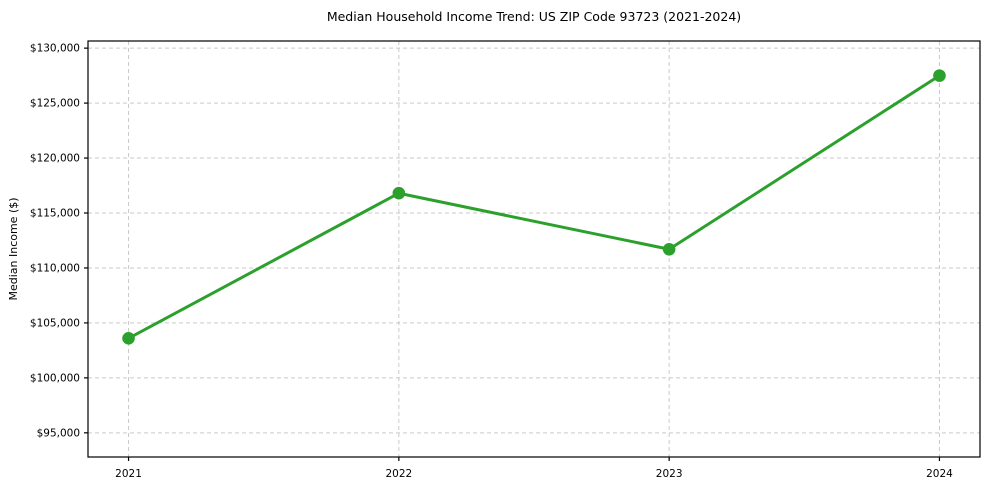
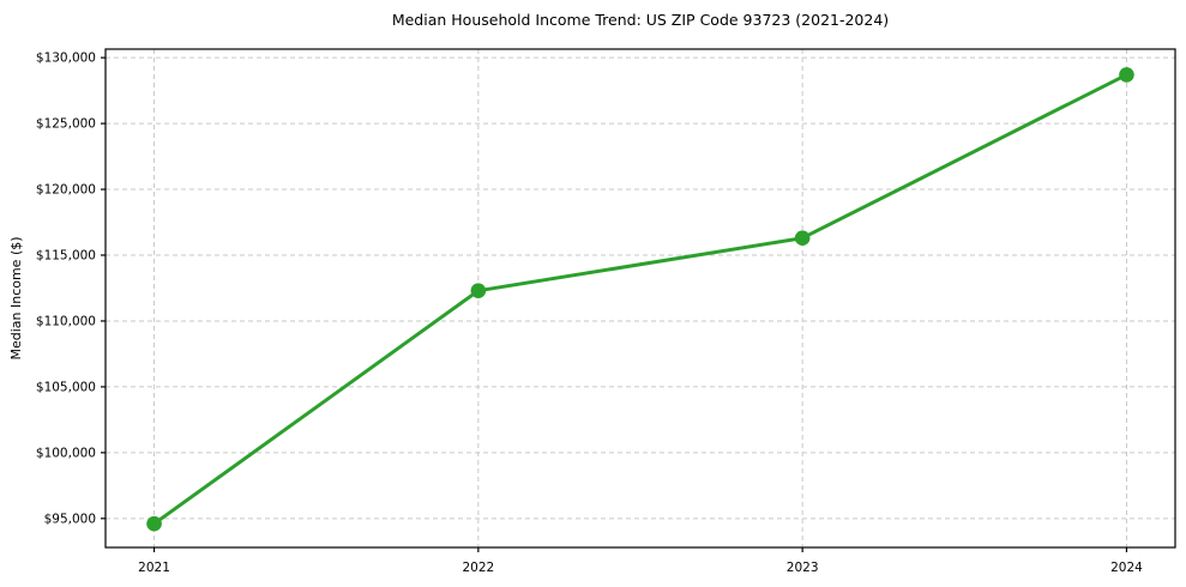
2021: $103600 -> $94600
2022: $116800 -> $112300
2023: $111700 -> $116300
2024: $127500 -> $128700
